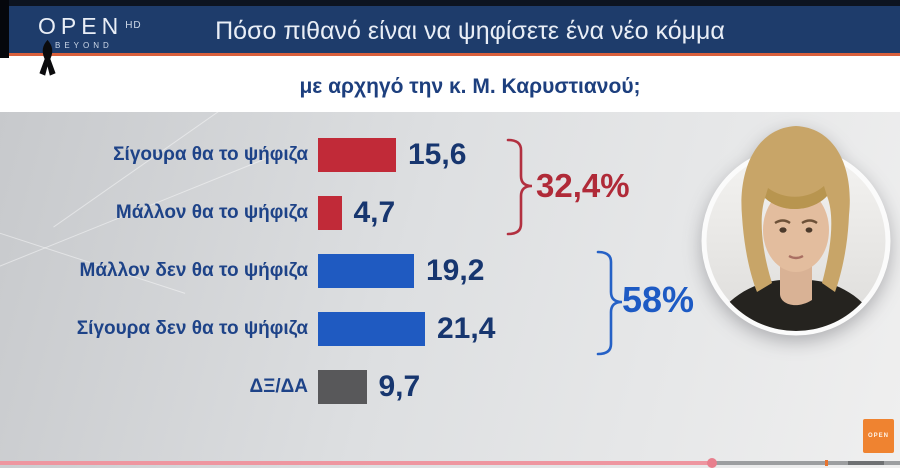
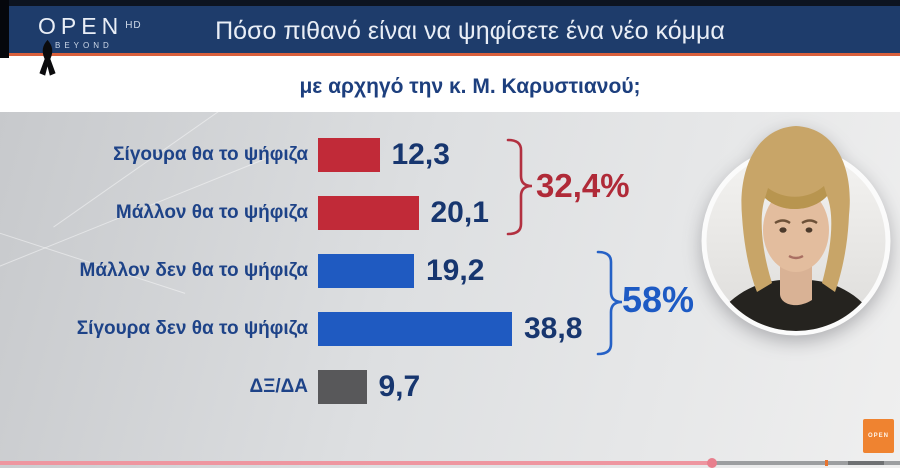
Σίγουρα θα το ψήφιζα: 15,6 -> 12,3
Μάλλον θα το ψήφιζα: 4,7 -> 20,1
Σίγουρα δεν θα το ψήφιζα: 21,4 -> 38,8
